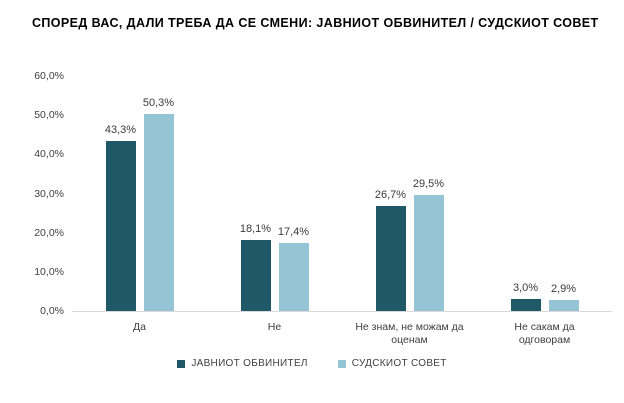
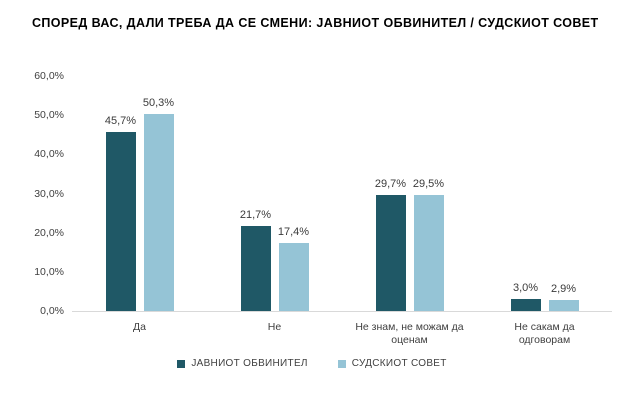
ЈАВНИОТ ОБВИНИТЕЛ/Да: 43,3% -> 45,7%
ЈАВНИОТ ОБВИНИТЕЛ/Не: 18,1% -> 21,7%
ЈАВНИОТ ОБВИНИТЕЛ/Не знам, не можам да оценам: 26,7% -> 29,7%
